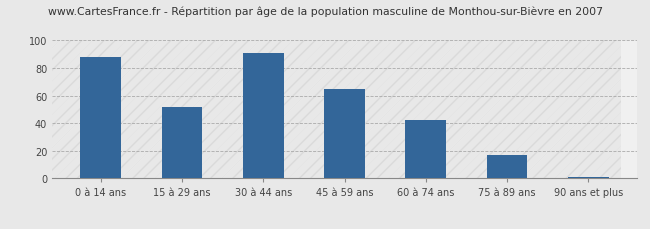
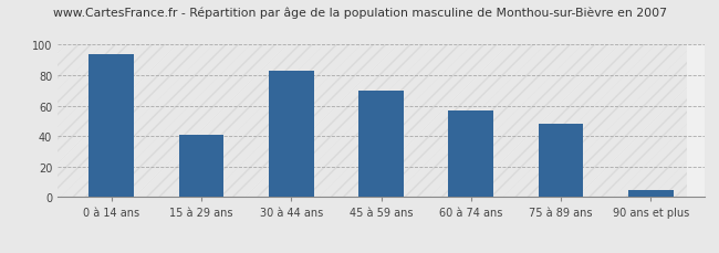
0 à 14 ans: 88 -> 94
15 à 29 ans: 52 -> 41
30 à 44 ans: 91 -> 83
45 à 59 ans: 65 -> 70
60 à 74 ans: 42 -> 57
75 à 89 ans: 17 -> 48
90 ans et plus: 1 -> 5
